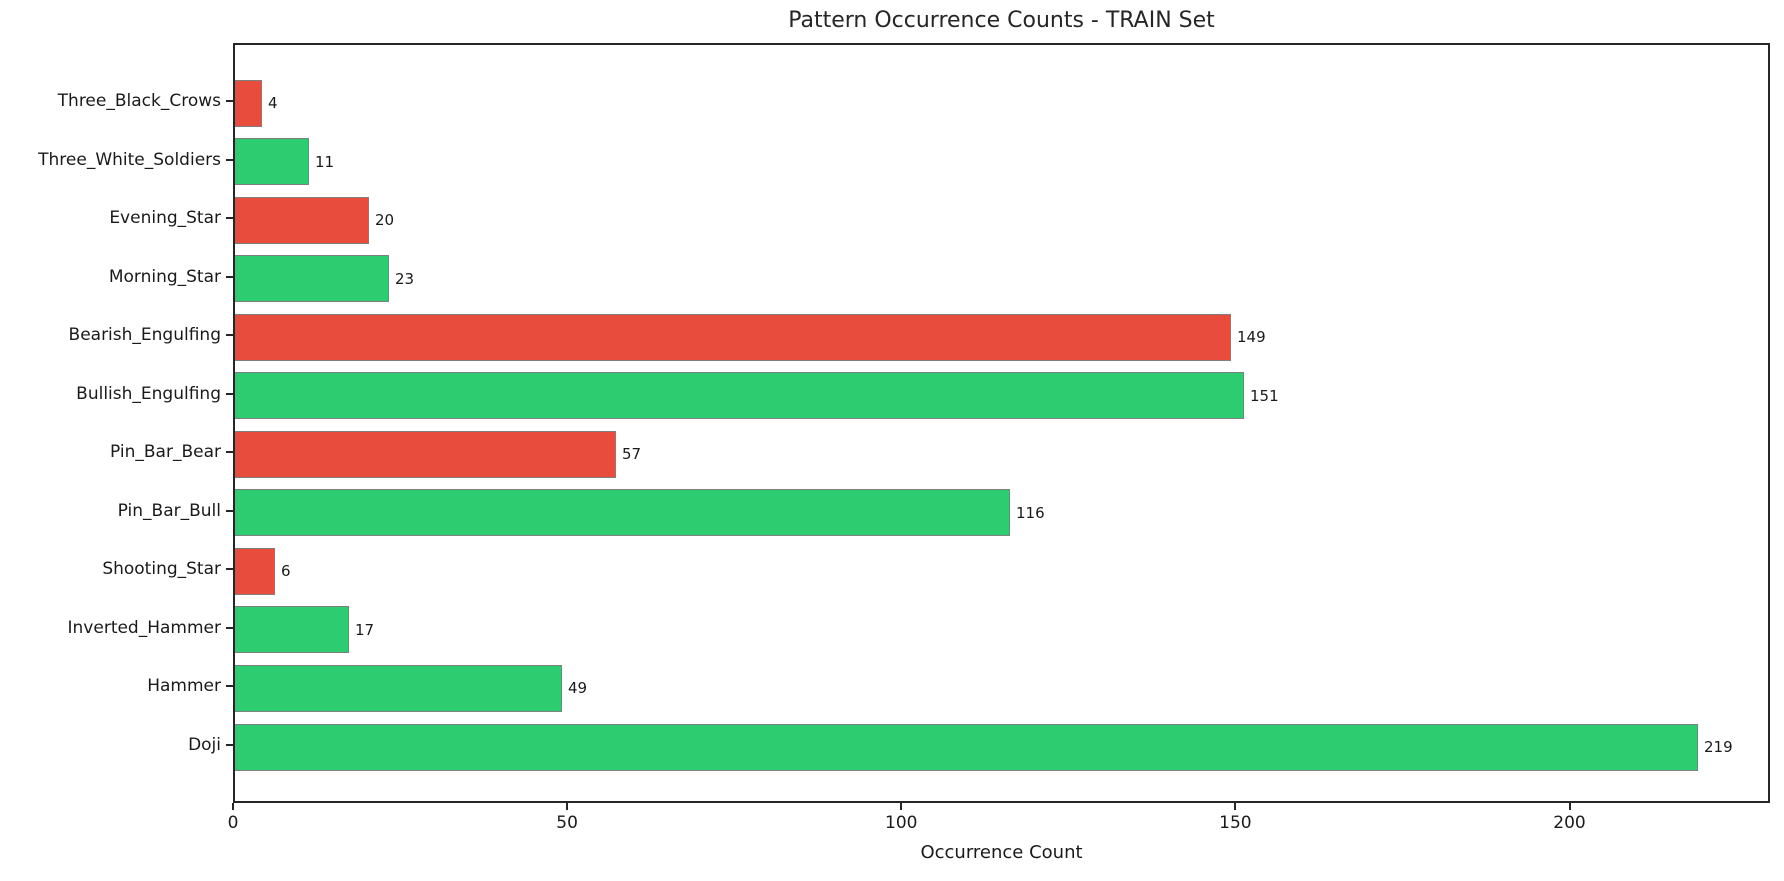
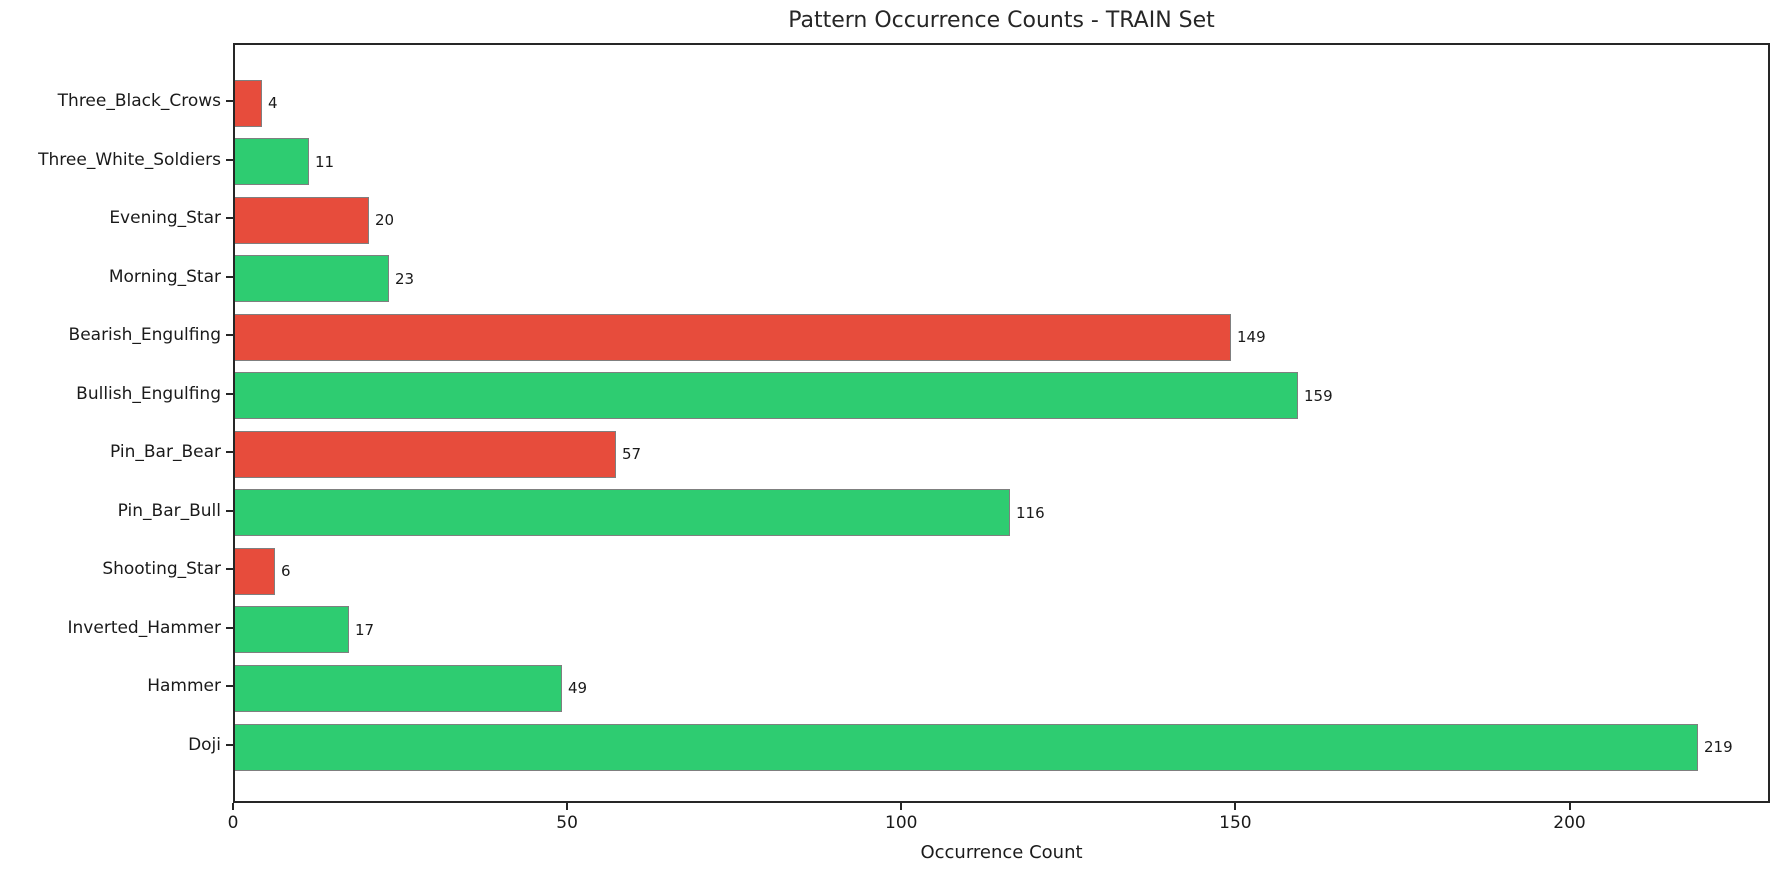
Bullish_Engulfing: 151 -> 159
